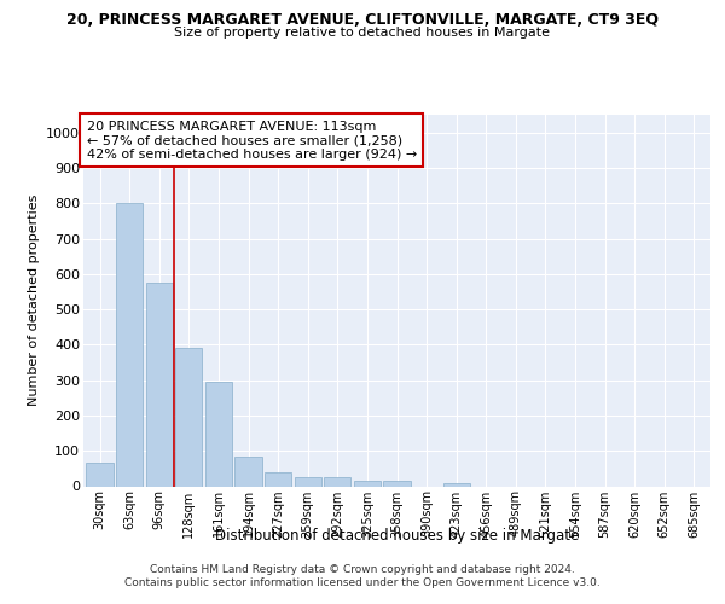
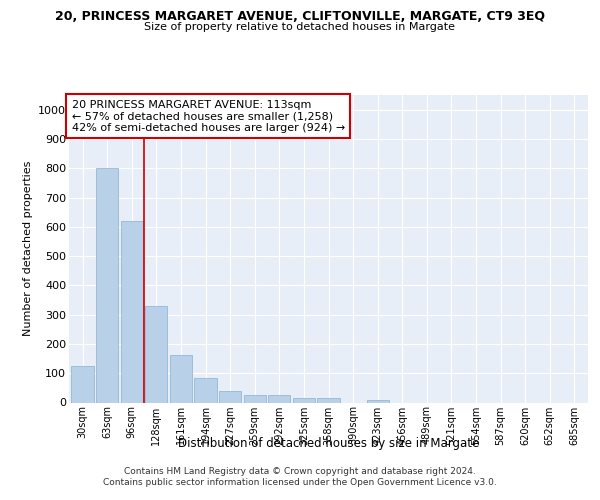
30sqm: 65 -> 125
96sqm: 575 -> 620
128sqm: 390 -> 328
161sqm: 295 -> 162
